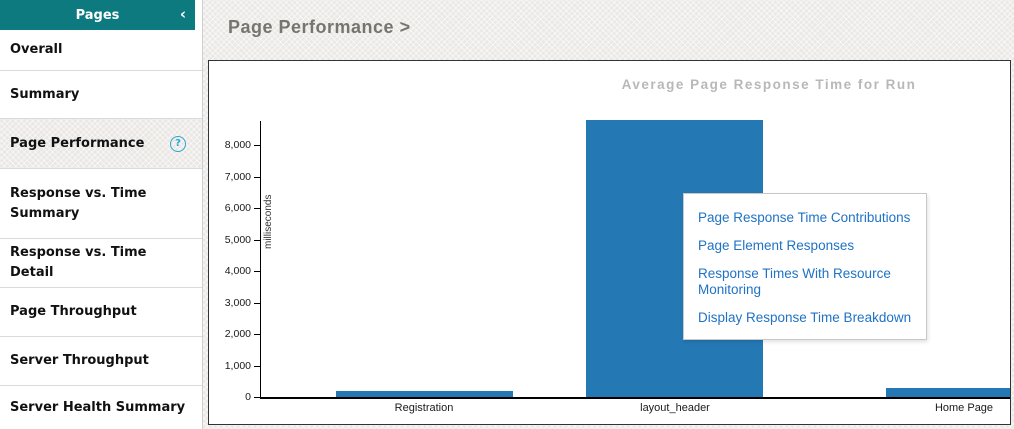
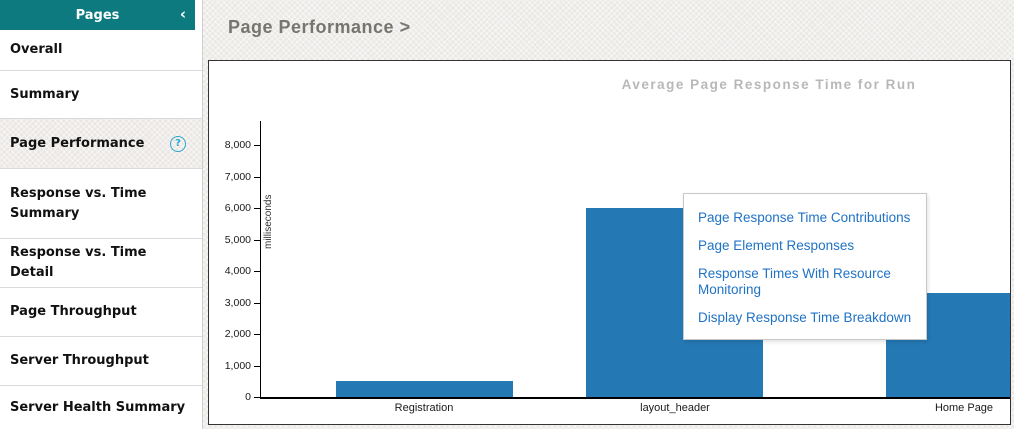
Registration: 200 -> 500
layout_header: 8800 -> 6000
Home Page: 300 -> 3300
